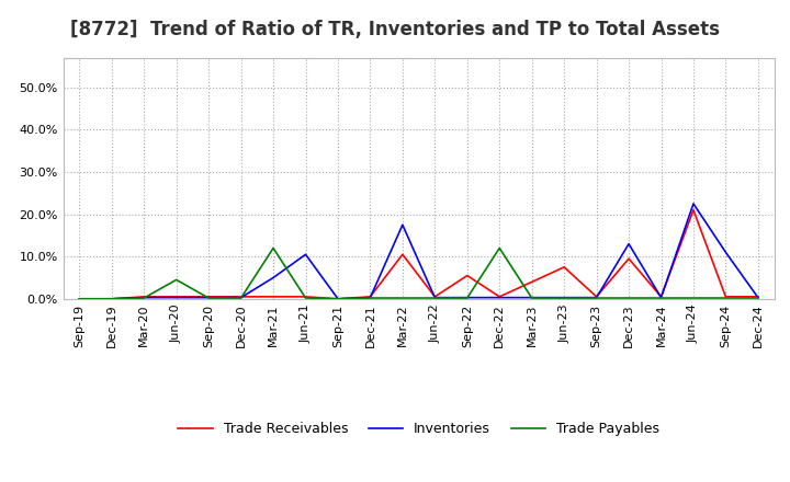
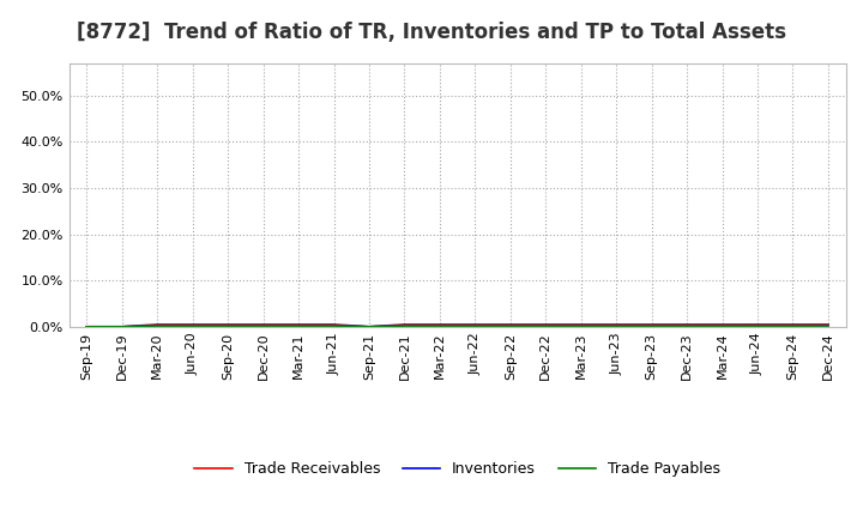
Trade Payables/Jun-20: 4.5% -> 0.2%
Inventories/Mar-21: 5.0% -> 0.3%
Trade Payables/Mar-21: 12.0% -> 0.2%
Inventories/Jun-21: 10.5% -> 0.3%
Trade Receivables/Mar-22: 10.5% -> 0.5%
Inventories/Mar-22: 17.5% -> 0.3%
Trade Receivables/Sep-22: 5.5% -> 0.5%
Trade Payables/Dec-22: 12.0% -> 0.2%
Trade Receivables/Mar-23: 4.0% -> 0.5%
Trade Receivables/Jun-23: 7.5% -> 0.5%
Trade Receivables/Dec-23: 9.5% -> 0.5%
Inventories/Dec-23: 13.0% -> 0.3%
Trade Receivables/Jun-24: 21.0% -> 0.5%
Inventories/Jun-24: 22.5% -> 0.3%
Inventories/Sep-24: 11.0% -> 0.3%
